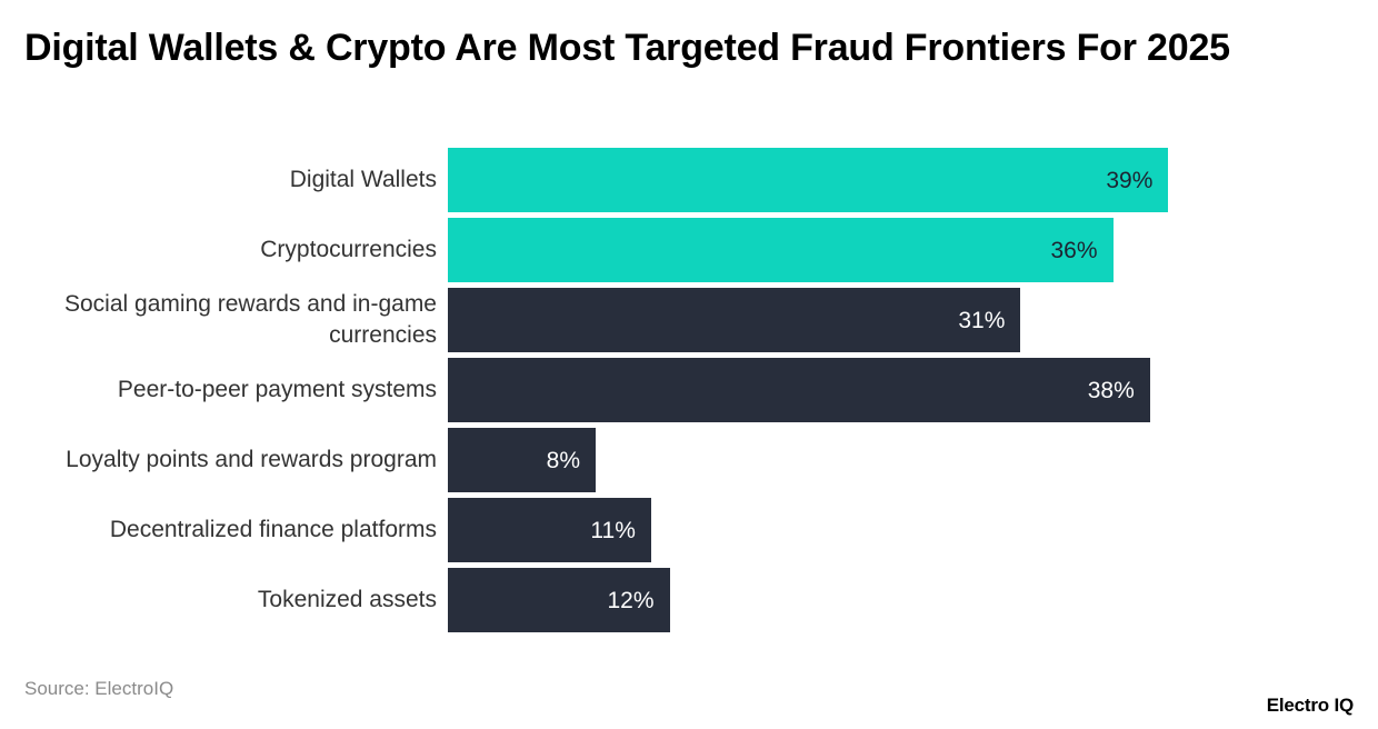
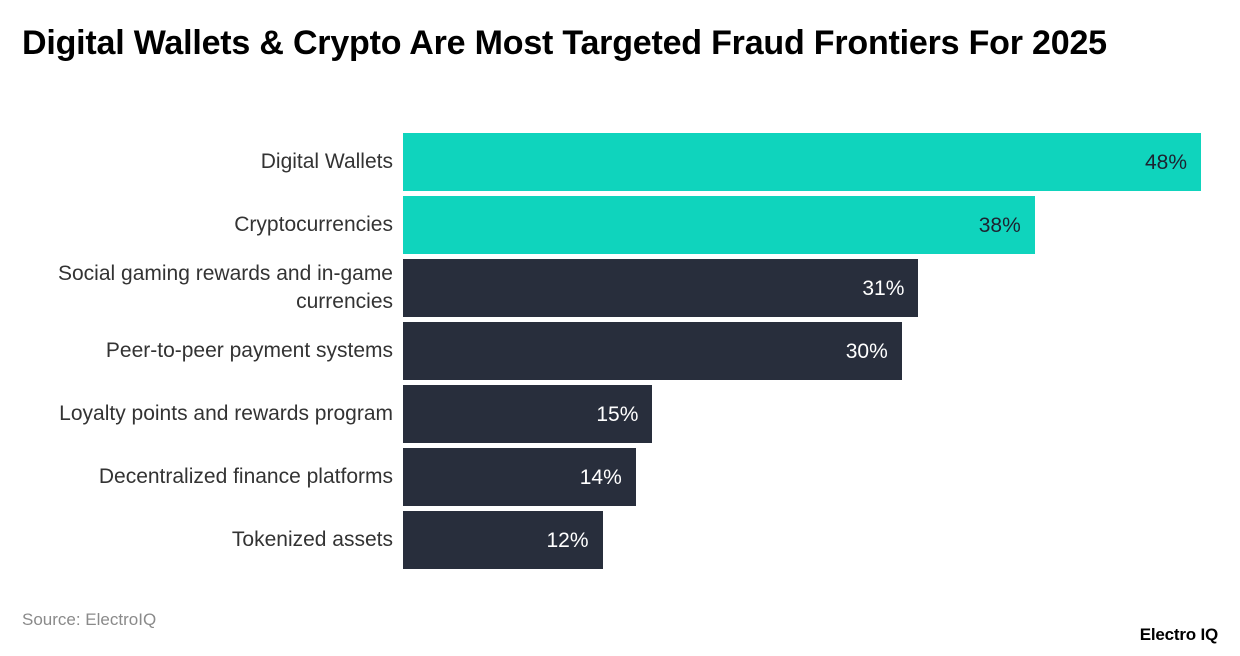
Digital Wallets: 39% -> 48%
Cryptocurrencies: 36% -> 38%
Peer-to-peer payment systems: 38% -> 30%
Loyalty points and rewards program: 8% -> 15%
Decentralized finance platforms: 11% -> 14%
